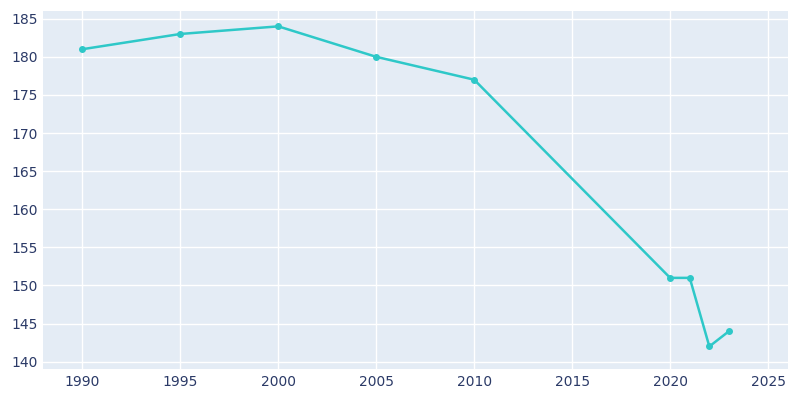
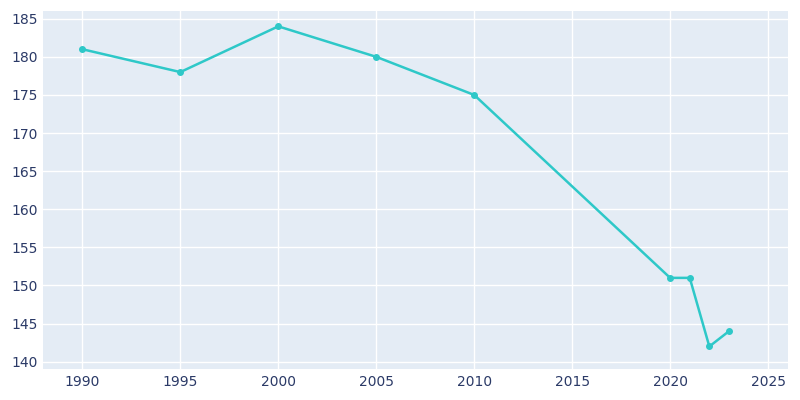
1995: 183 -> 178
2010: 177 -> 175
